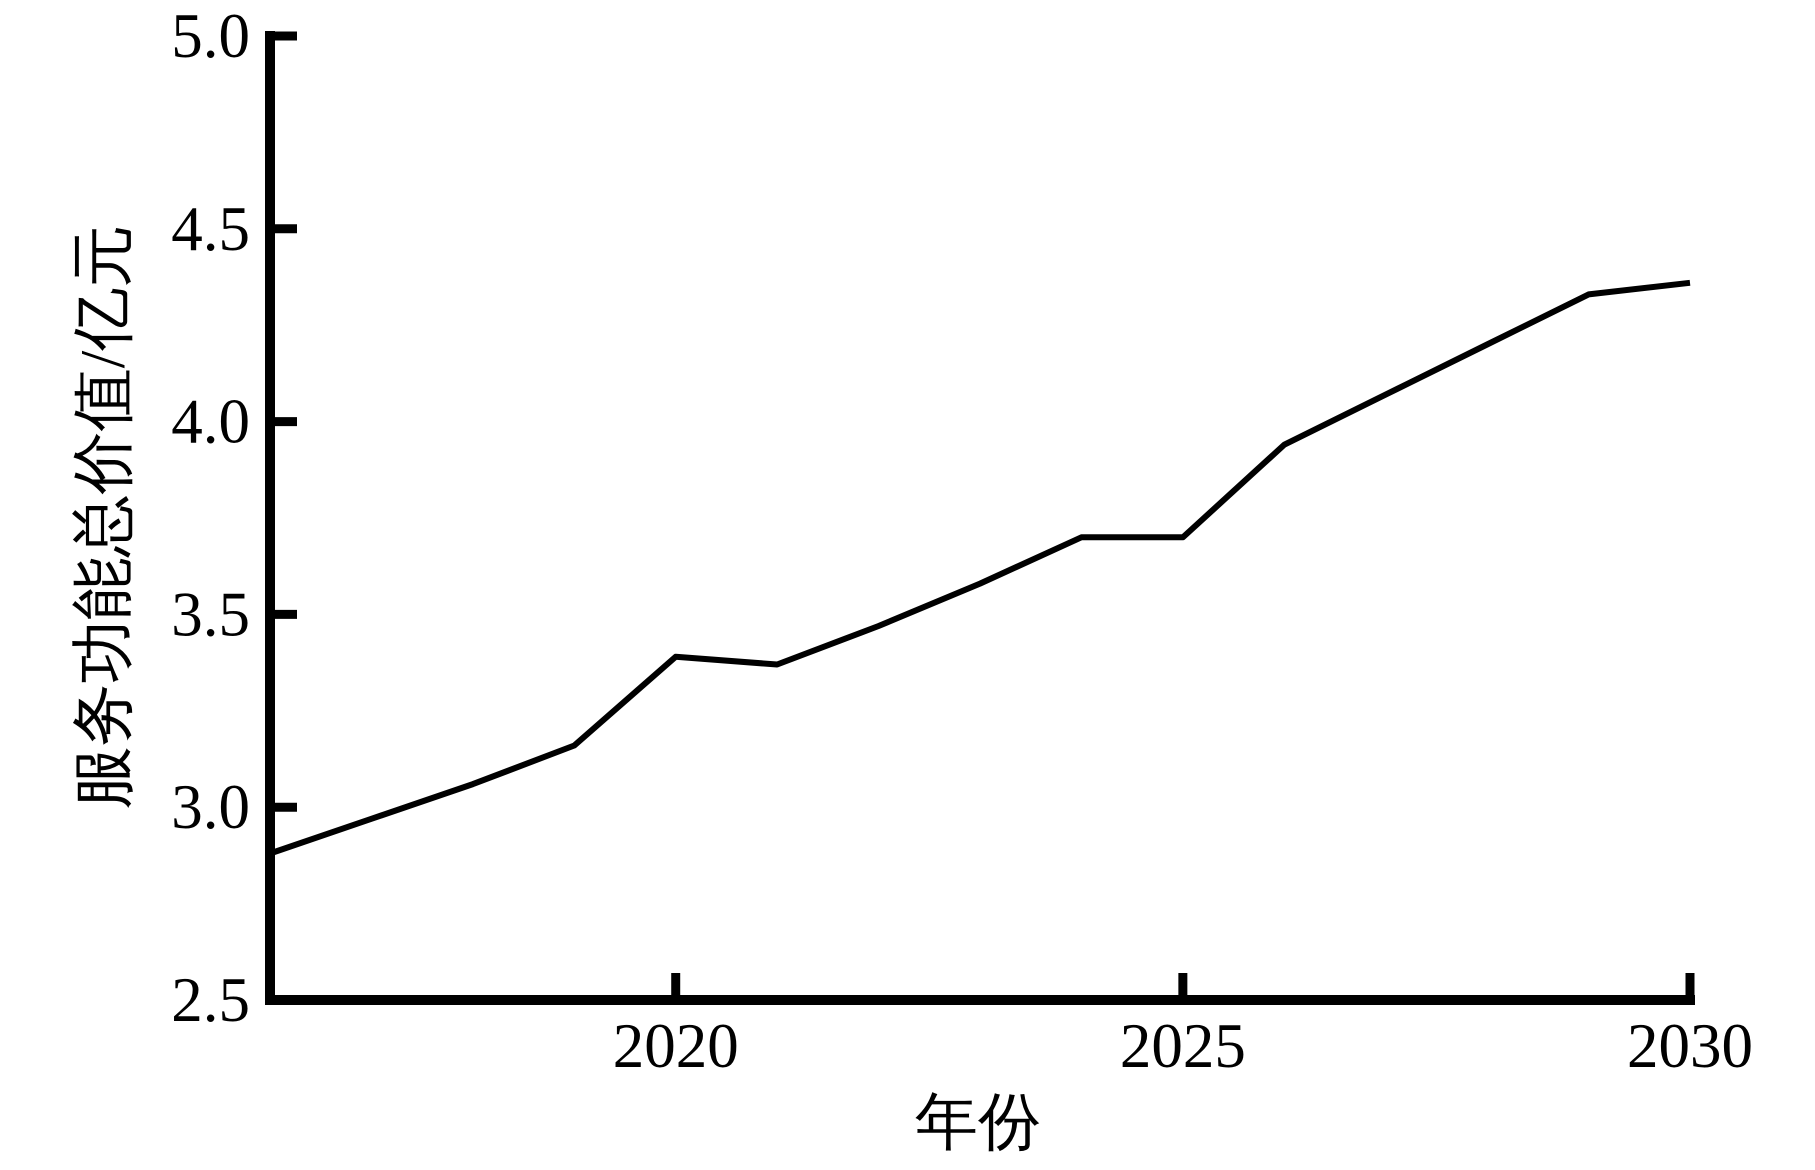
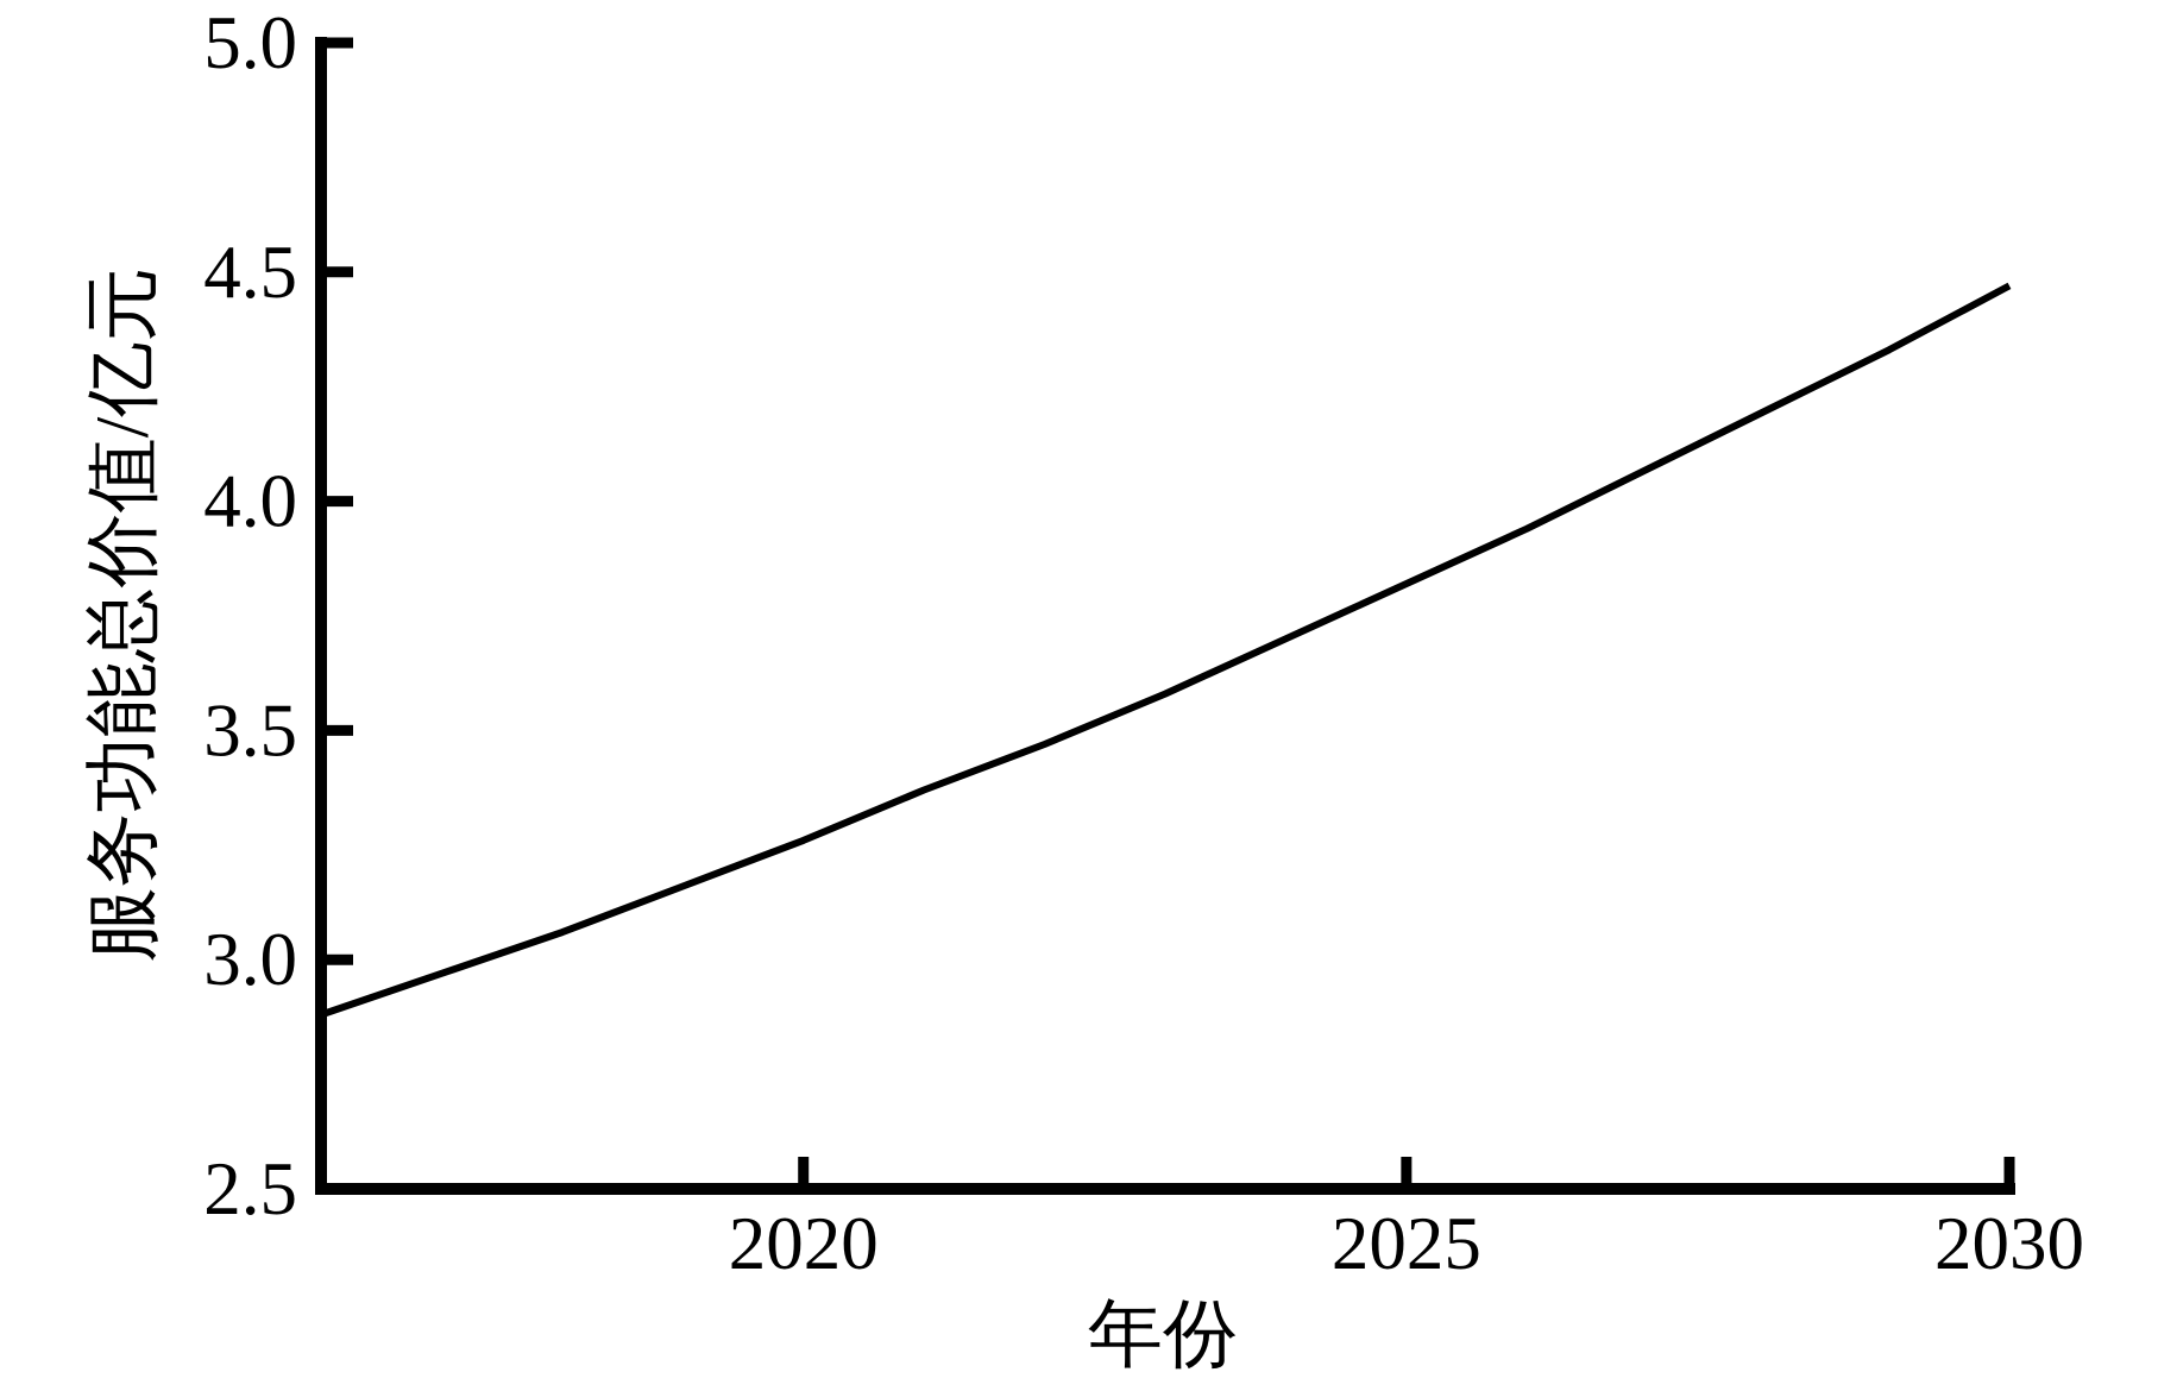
2020: 3.39 -> 3.26
2025: 3.70 -> 3.82
2030: 4.36 -> 4.47
